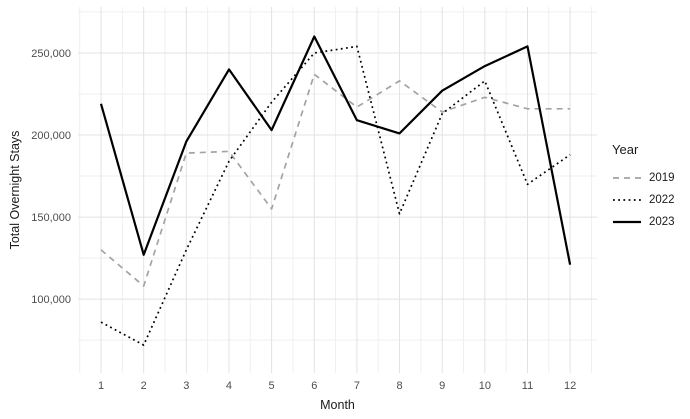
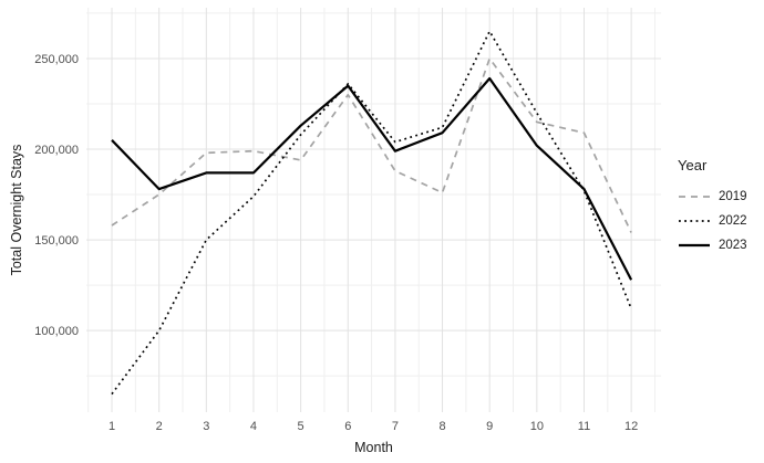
2019/1: 130000 -> 158000
2022/1: 86000 -> 65000
2023/1: 219000 -> 205000
2019/2: 108000 -> 175000
2022/2: 72000 -> 100000
2023/2: 127000 -> 178000
2019/3: 189000 -> 198000
2022/3: 130000 -> 150000
2023/3: 196000 -> 187000
2019/4: 190000 -> 199000
2022/4: 184000 -> 174000
2023/4: 240000 -> 187000
2019/5: 155000 -> 194000
2022/5: 220000 -> 208000
2023/5: 203000 -> 213000
2019/6: 237000 -> 230000
2022/6: 250000 -> 236000
2023/6: 260000 -> 235000
2019/7: 217000 -> 188000
2022/7: 254000 -> 204000
2023/7: 209000 -> 199000
2019/8: 233000 -> 176000
2022/8: 152000 -> 212000
2023/8: 201000 -> 209000
2019/9: 214000 -> 250000
2022/9: 213000 -> 265000
2023/9: 227000 -> 239000
2019/10: 223000 -> 215000
2022/10: 233000 -> 220000
2023/10: 242000 -> 202000
2019/11: 216000 -> 209000
2022/11: 170000 -> 177000
2023/11: 254000 -> 178000
2019/12: 216000 -> 154000
2022/12: 188000 -> 112000
2023/12: 121000 -> 128000
